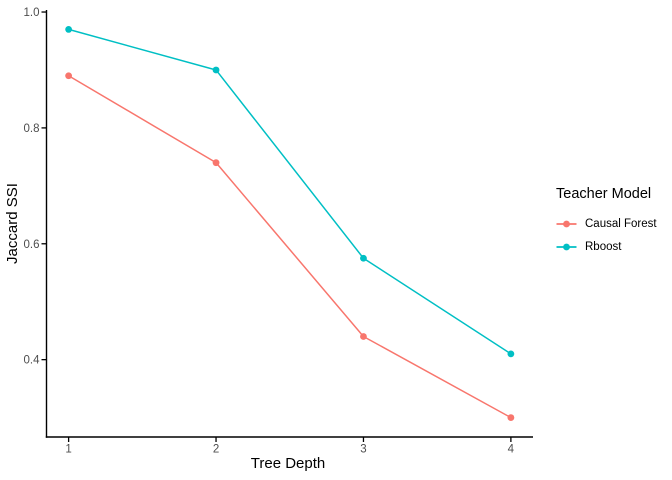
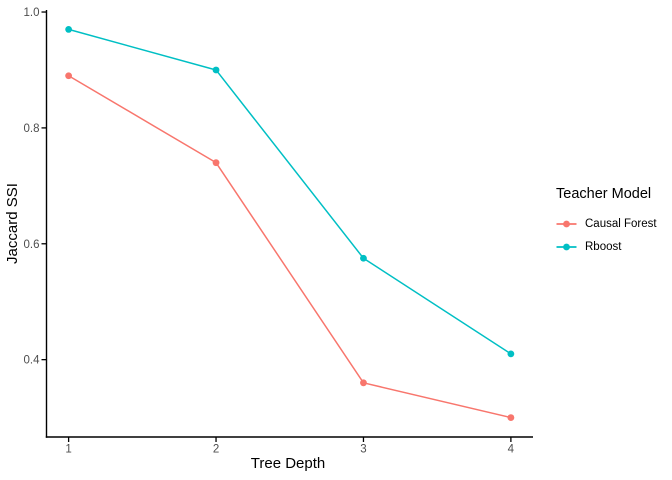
Causal Forest/3: 0.44 -> 0.36
